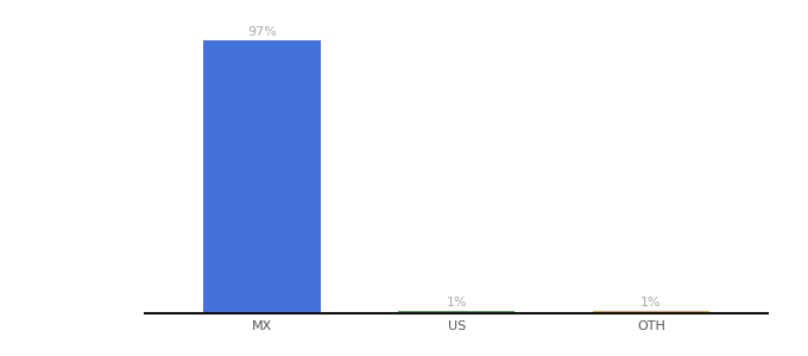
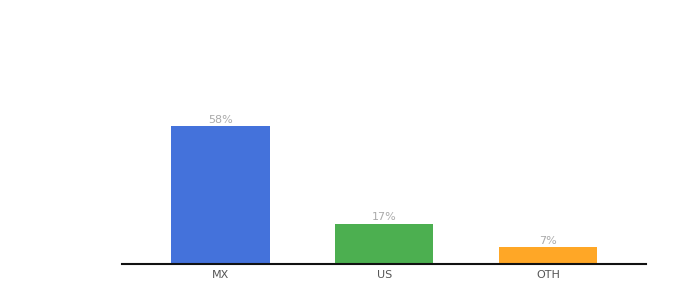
MX: 97% -> 58%
US: 1% -> 17%
OTH: 1% -> 7%
